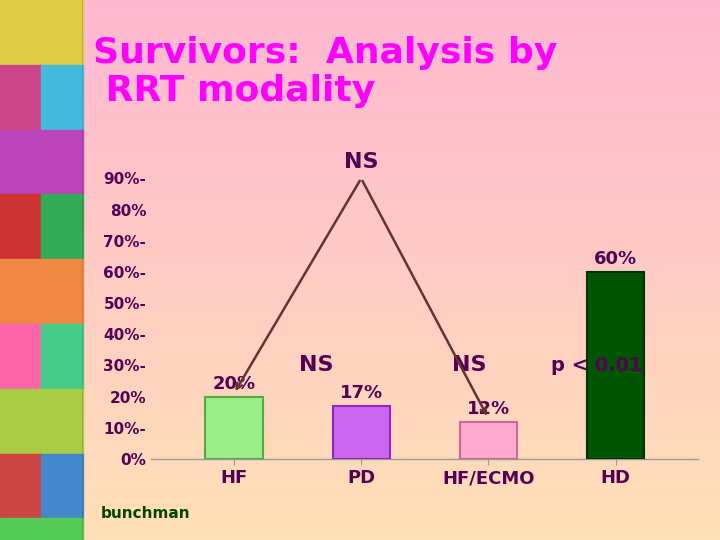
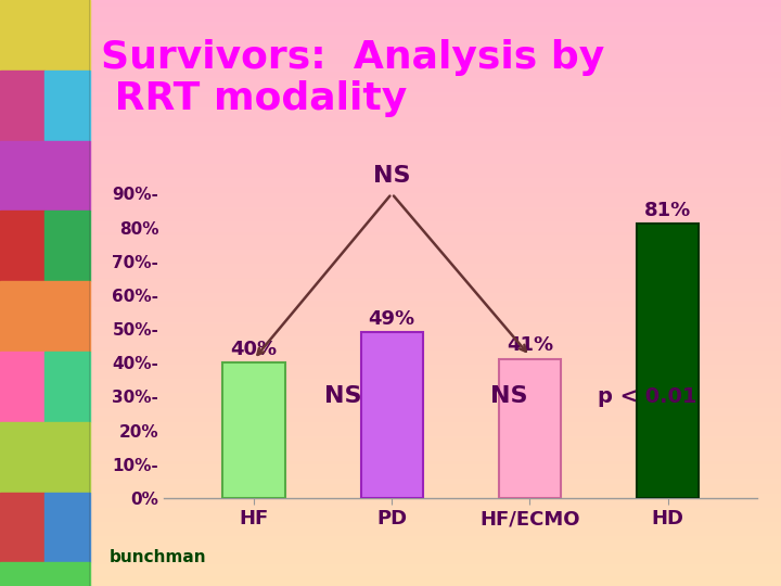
HF: 20% -> 40%
PD: 17% -> 49%
HF/ECMO: 12% -> 41%
HD: 60% -> 81%
